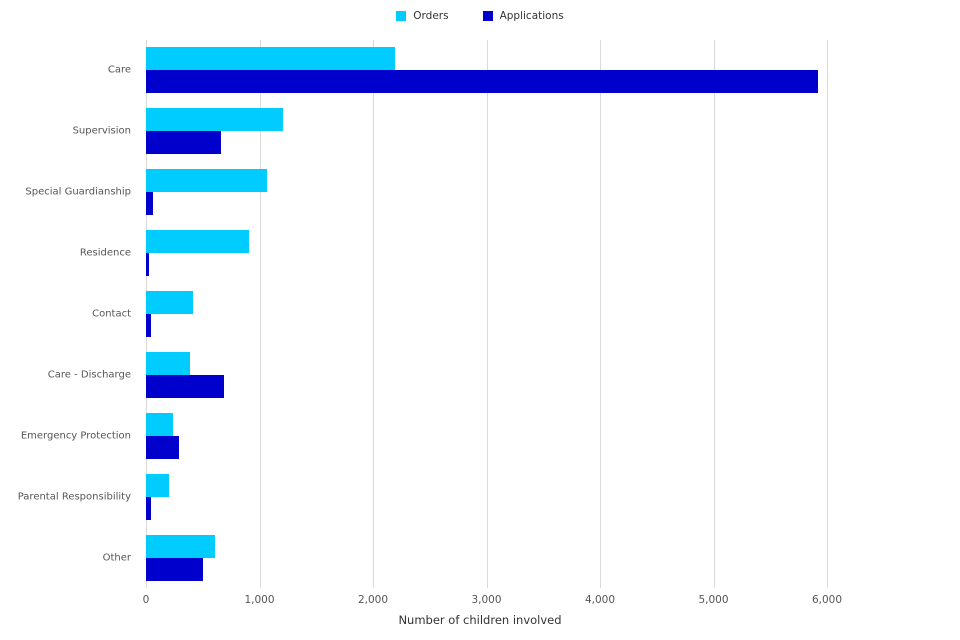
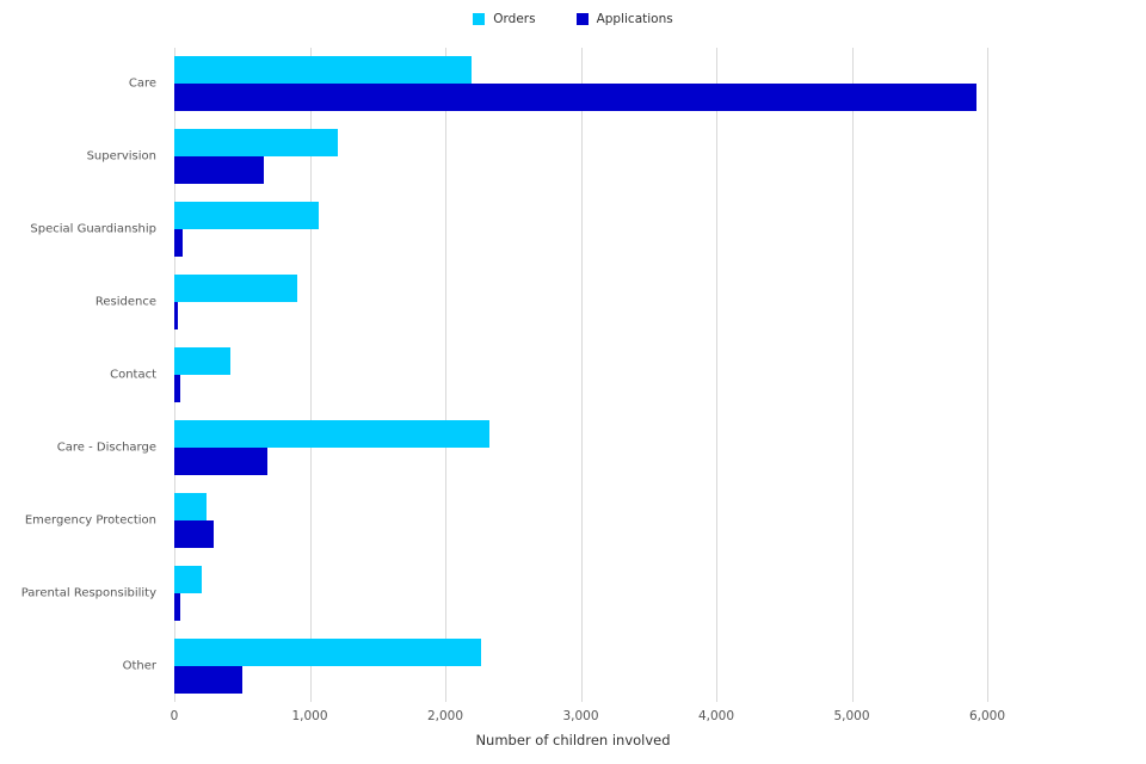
Orders/Care - Discharge: 390 -> 2330
Orders/Other: 610 -> 2260
